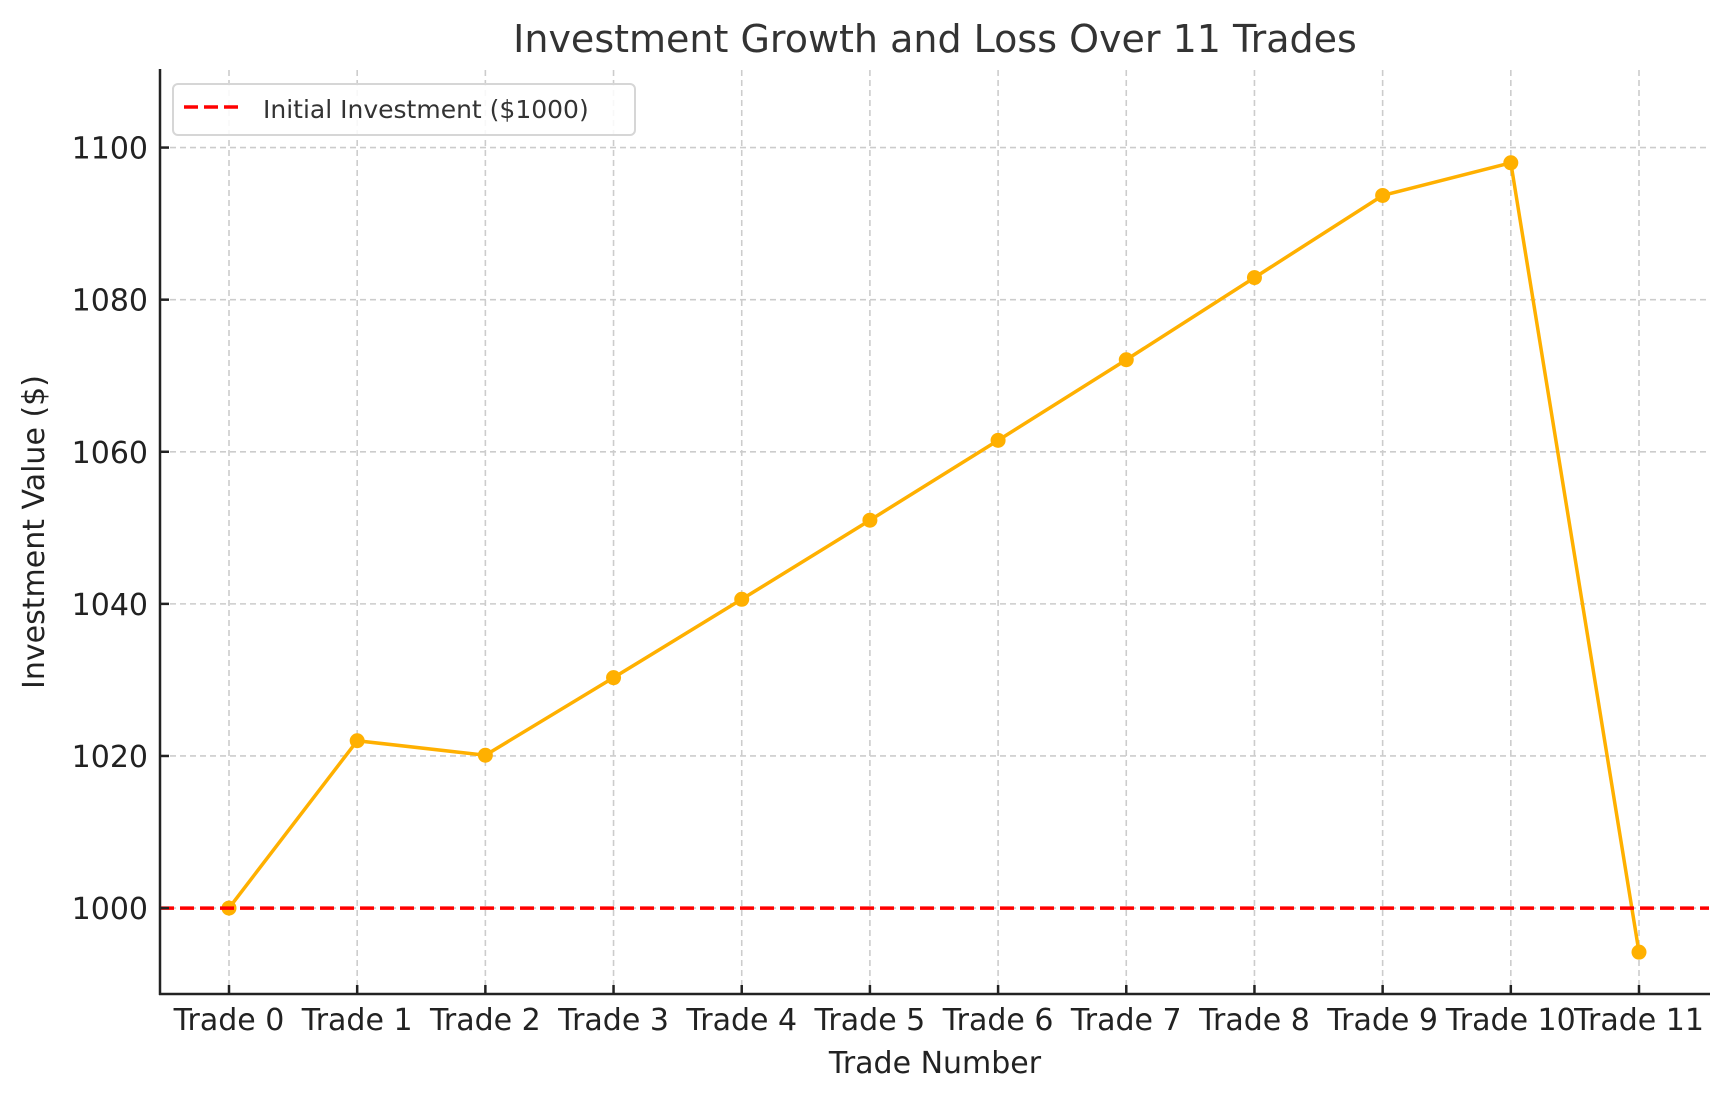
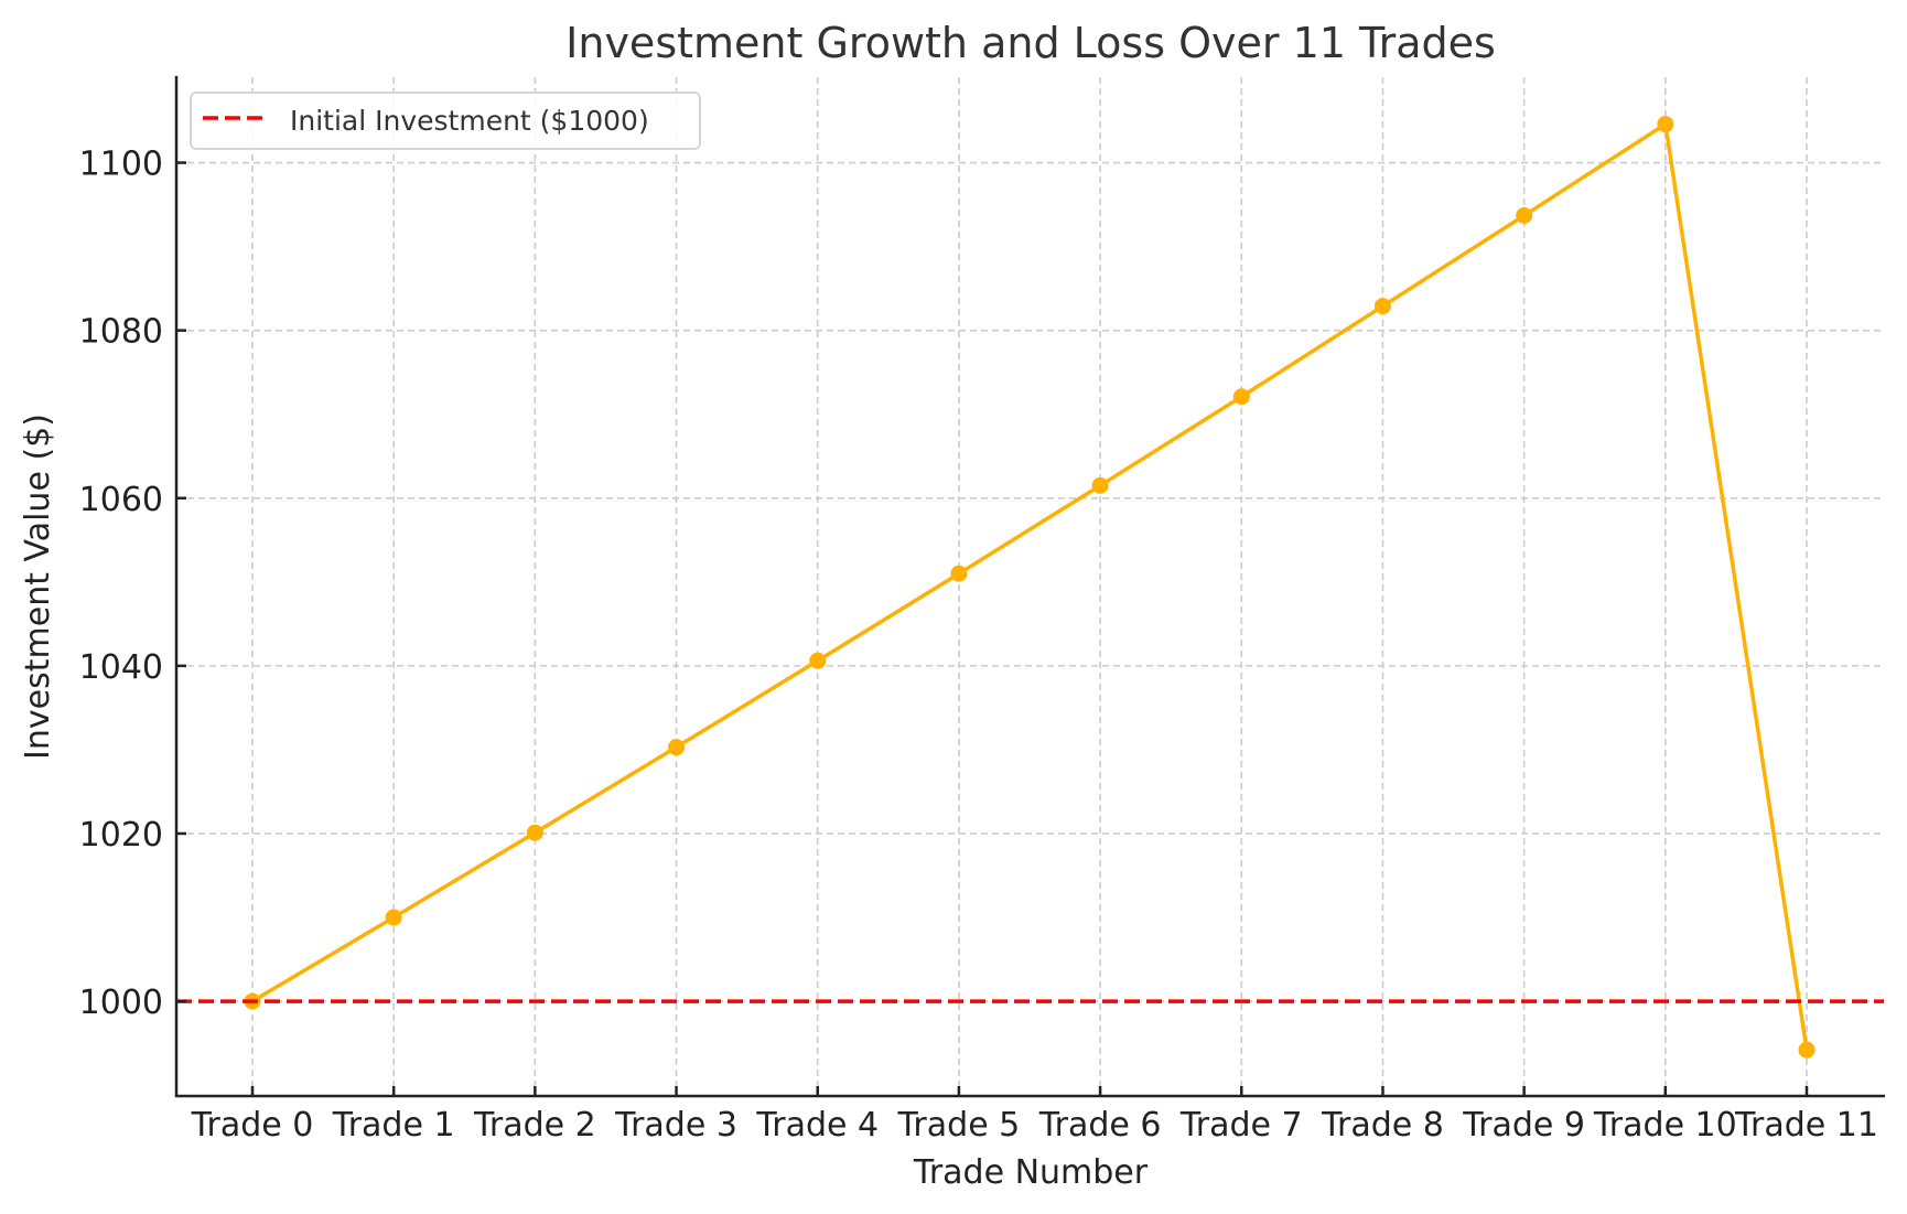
Trade 1: 1022 -> 1010
Trade 10: 1098 -> 1105
